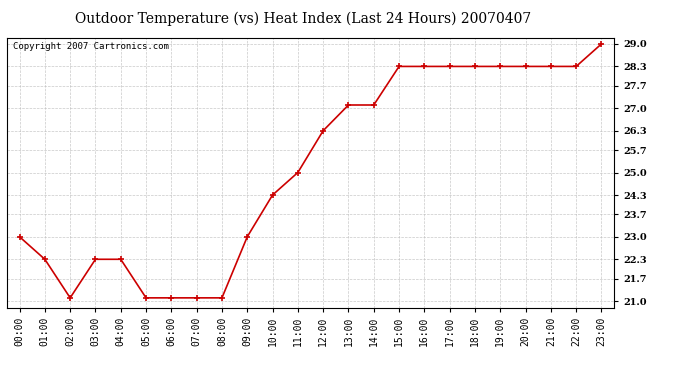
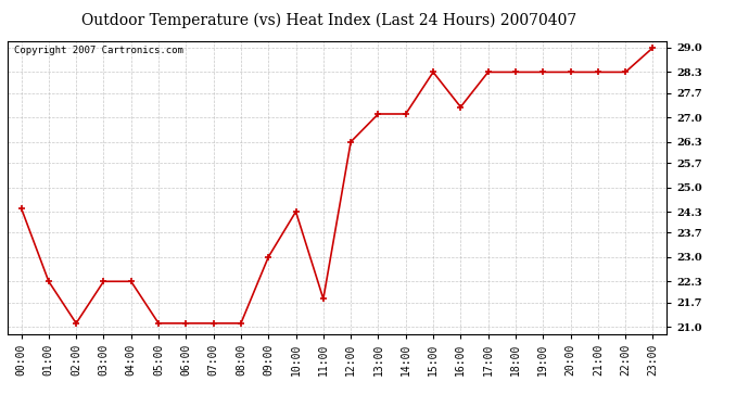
00:00: 23.0 -> 24.4
11:00: 25.0 -> 21.8
16:00: 28.3 -> 27.3
